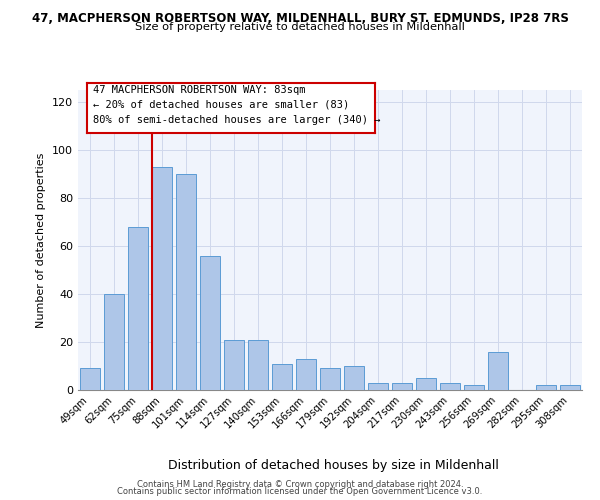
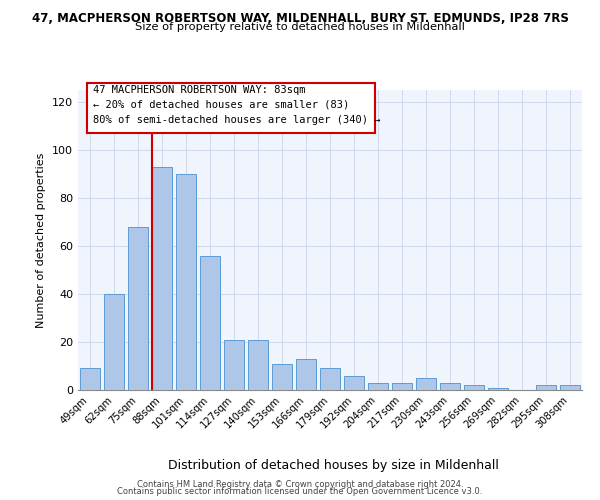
192sqm: 10 -> 6
269sqm: 16 -> 1
